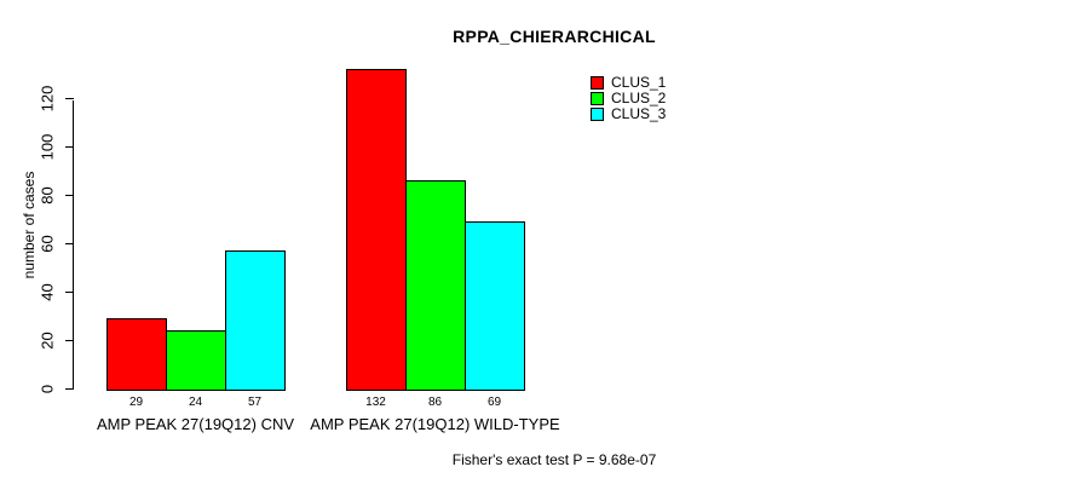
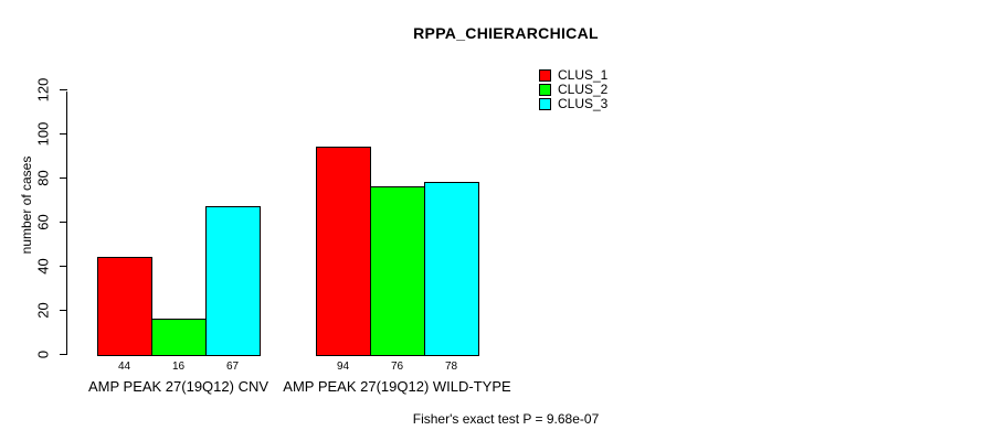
CLUS_1/AMP PEAK 27(19Q12) CNV: 29 -> 44
CLUS_2/AMP PEAK 27(19Q12) CNV: 24 -> 16
CLUS_3/AMP PEAK 27(19Q12) CNV: 57 -> 67
CLUS_1/AMP PEAK 27(19Q12) WILD-TYPE: 132 -> 94
CLUS_2/AMP PEAK 27(19Q12) WILD-TYPE: 86 -> 76
CLUS_3/AMP PEAK 27(19Q12) WILD-TYPE: 69 -> 78
